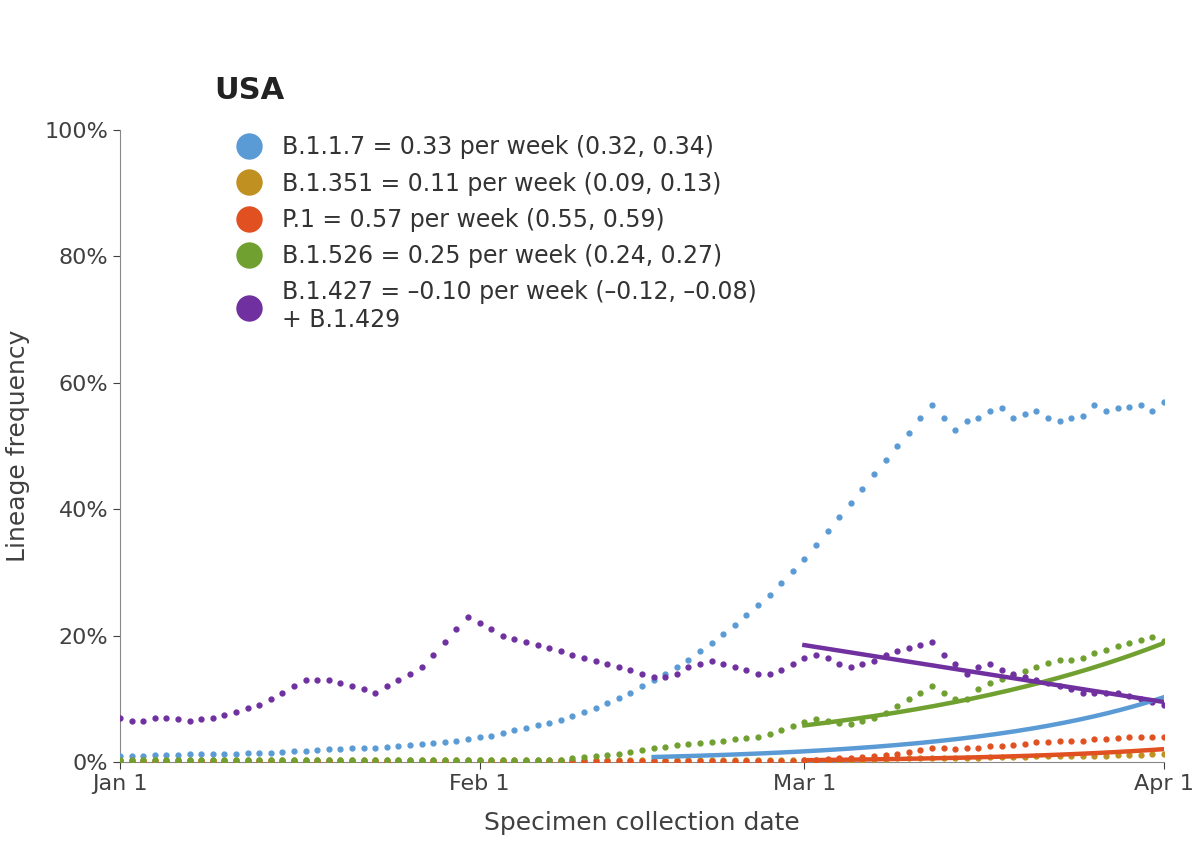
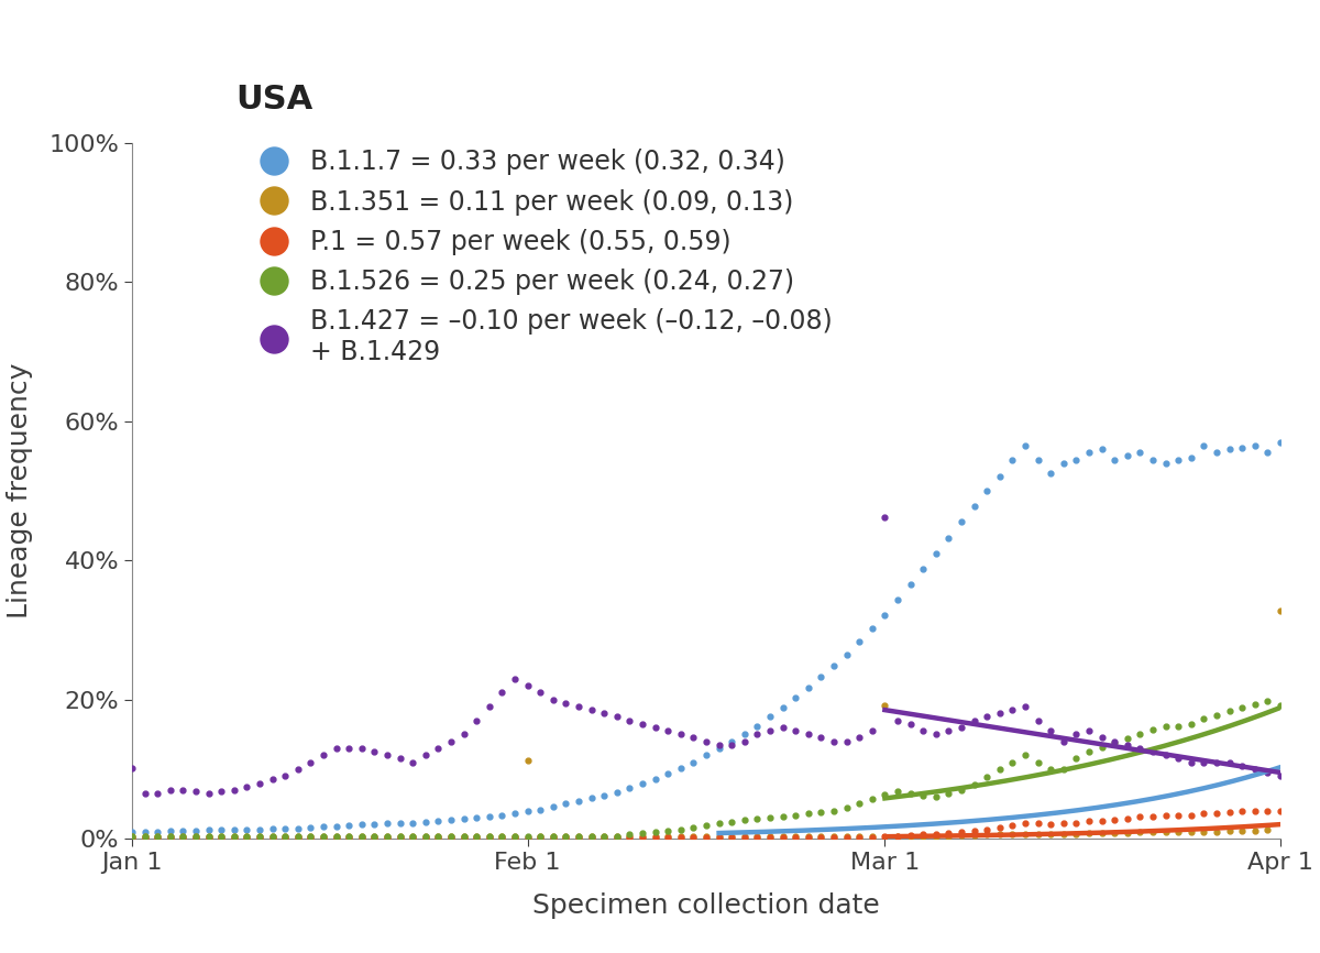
B.1.427 = –0.10 per week (–0.12, –0.08) + B.1.429/Jan 1: 7.0% -> 10.2%
B.1.351 = 0.11 per week (0.09, 0.13)/Feb 1: 0.4% -> 11.2%
B.1.351 = 0.11 per week (0.09, 0.13)/Mar 1: 0.4% -> 19.2%
B.1.427 = –0.10 per week (–0.12, –0.08) + B.1.429/Mar 1: 16.5% -> 46.2%
B.1.351 = 0.11 per week (0.09, 0.13)/Apr 1: 1.2% -> 32.8%
